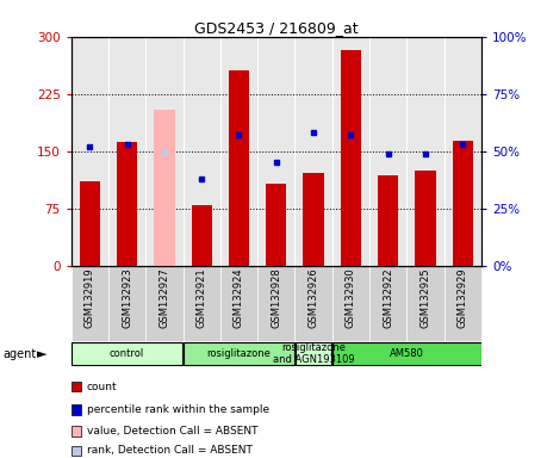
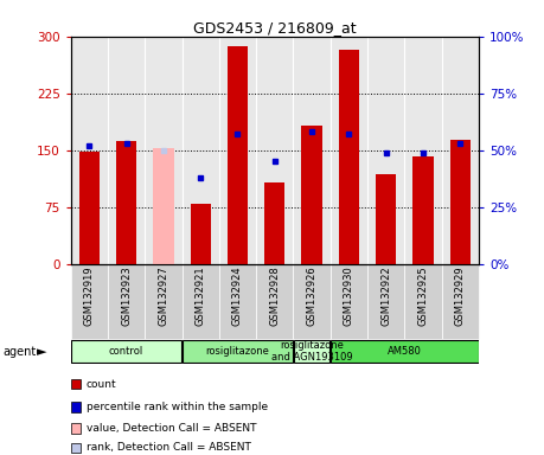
GSM132919: 110 -> 148
GSM132927: 204 -> 152
GSM132924: 256 -> 287
GSM132926: 122 -> 183
GSM132925: 124 -> 142
